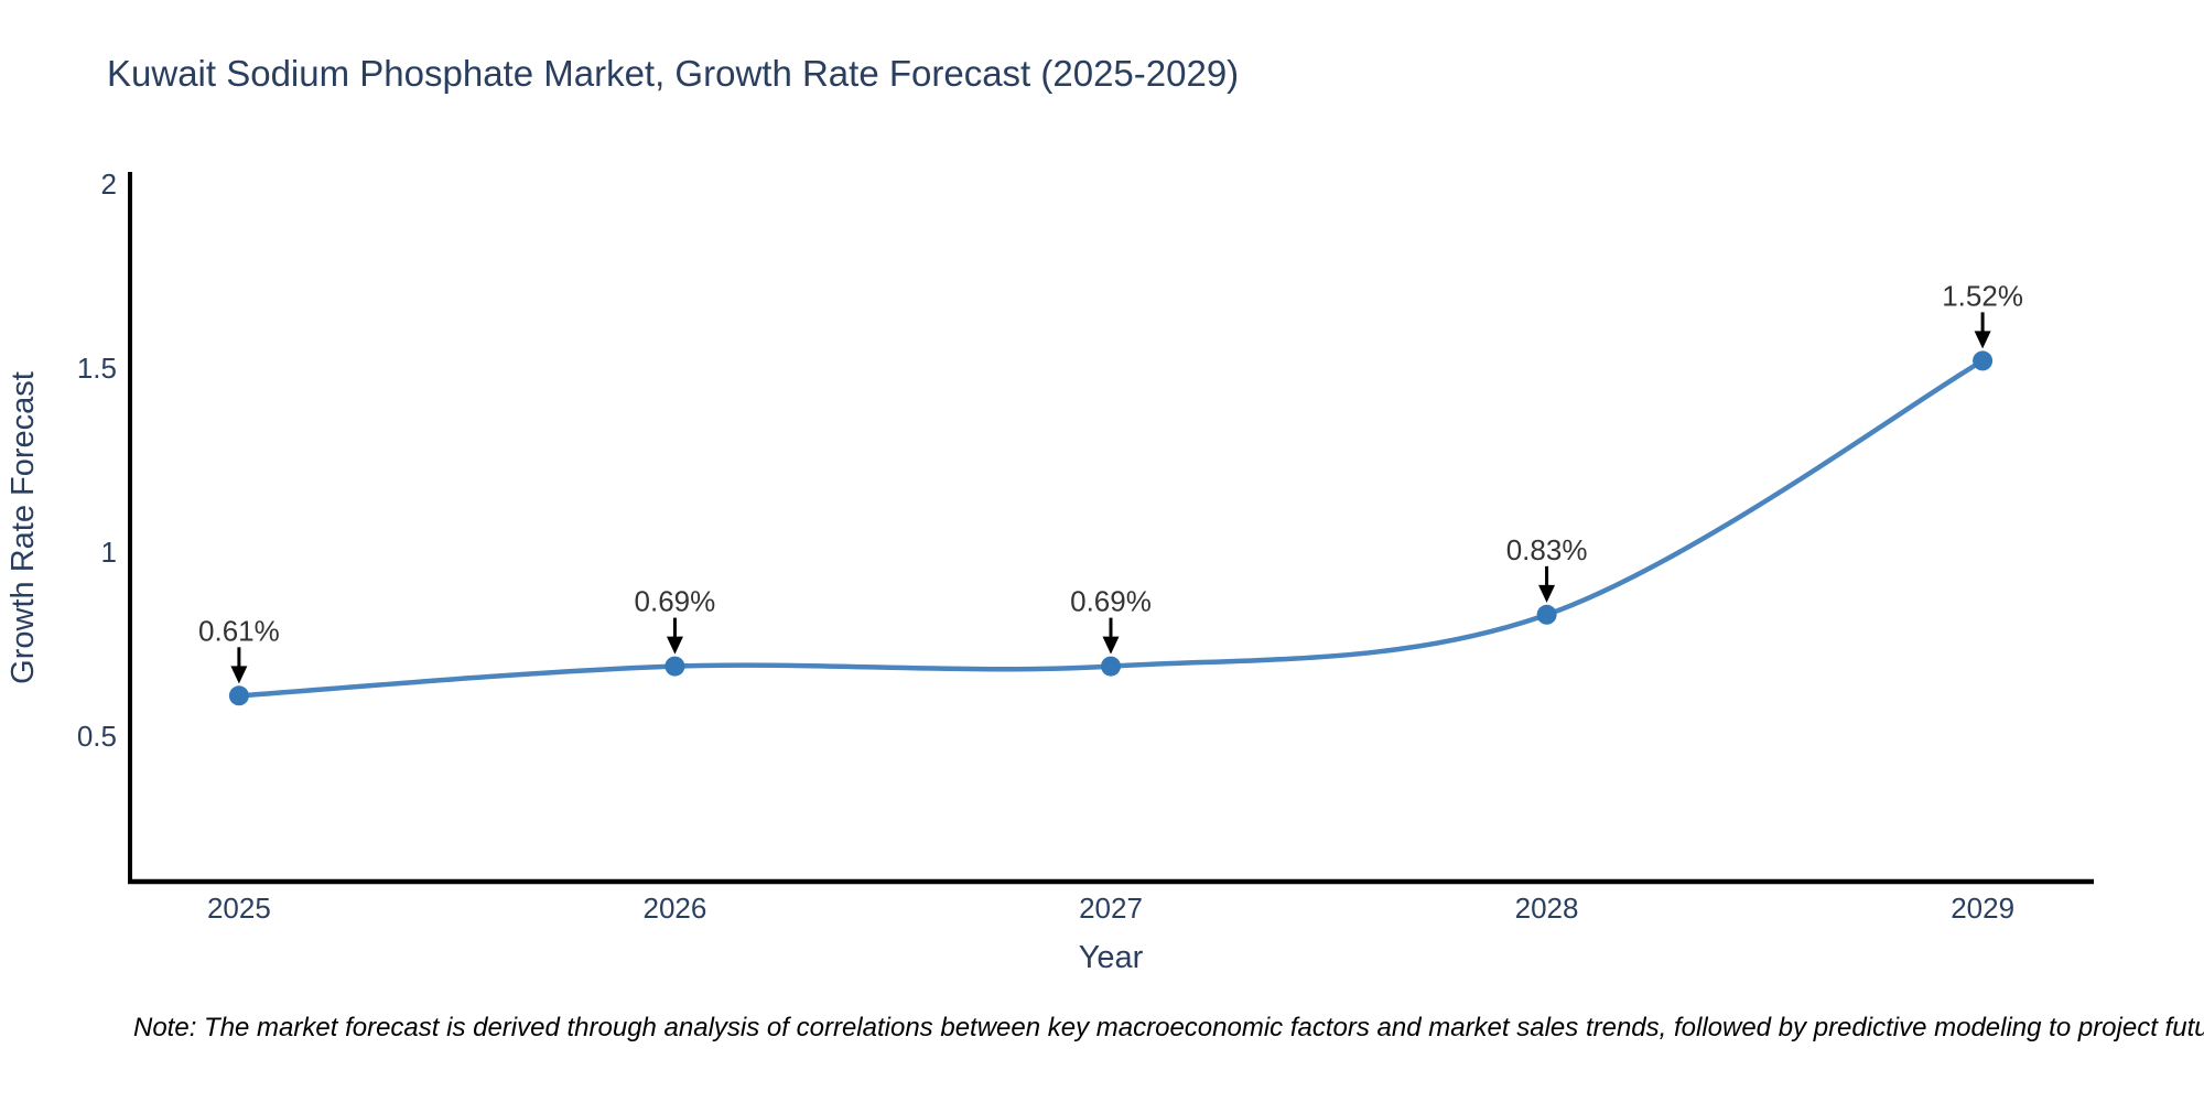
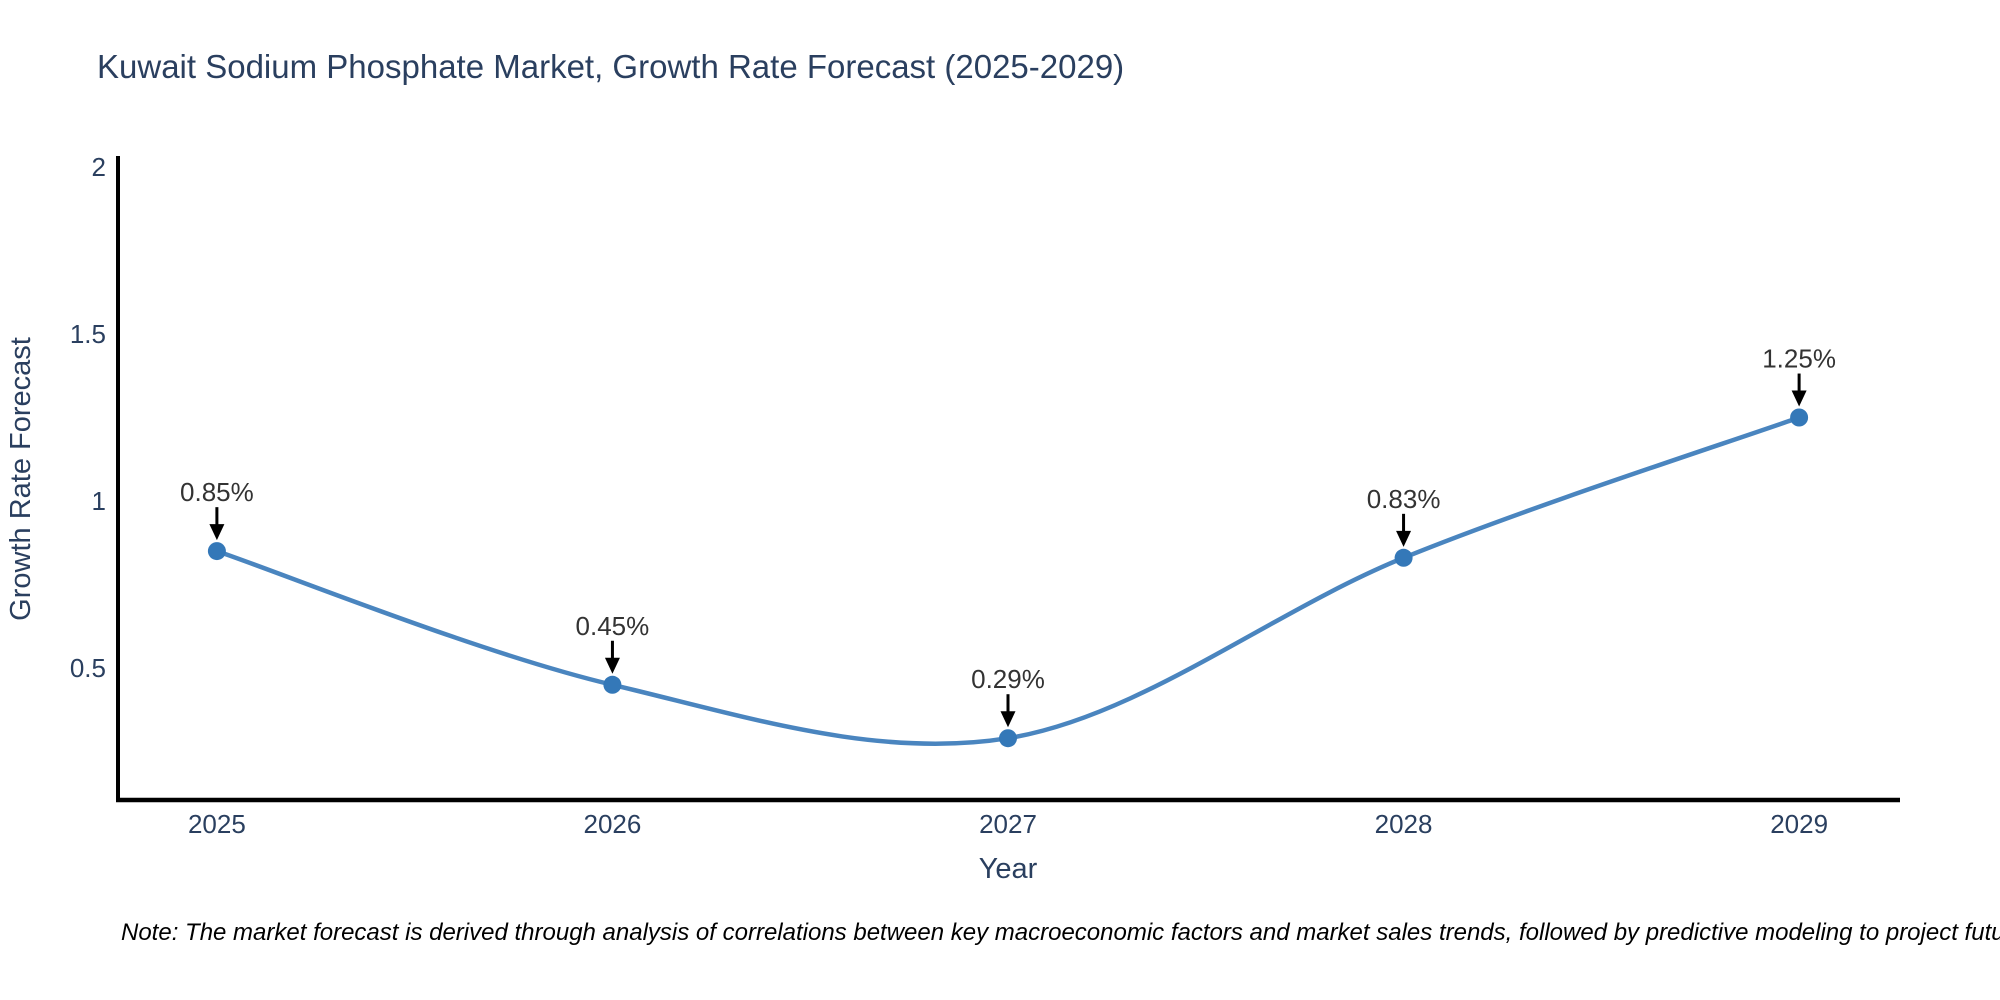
2025: 0.61% -> 0.85%
2026: 0.69% -> 0.45%
2027: 0.69% -> 0.29%
2029: 1.52% -> 1.25%
